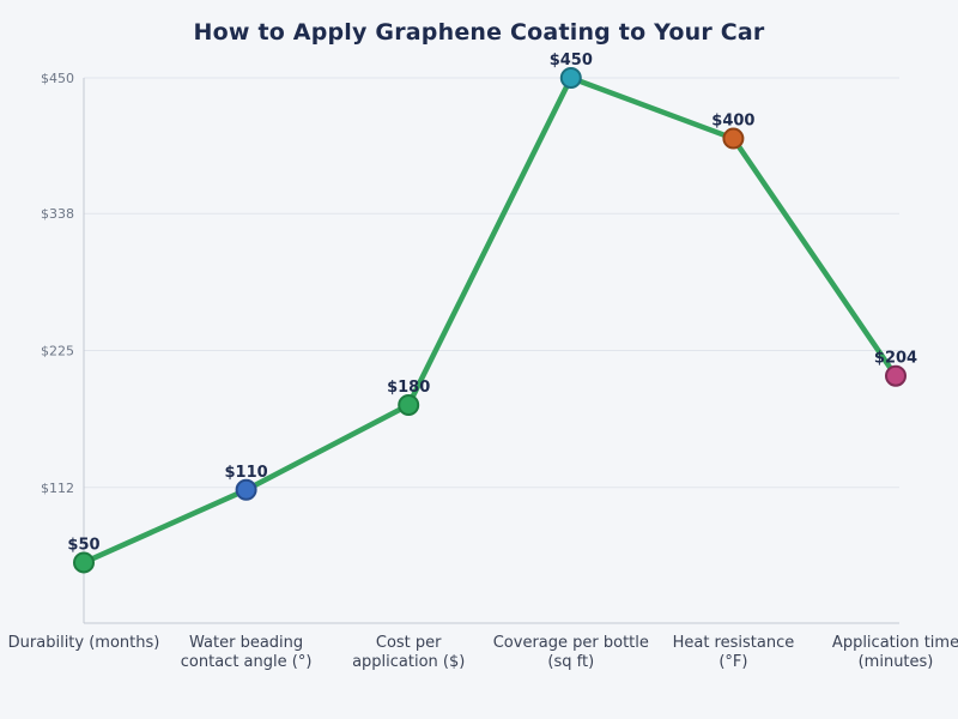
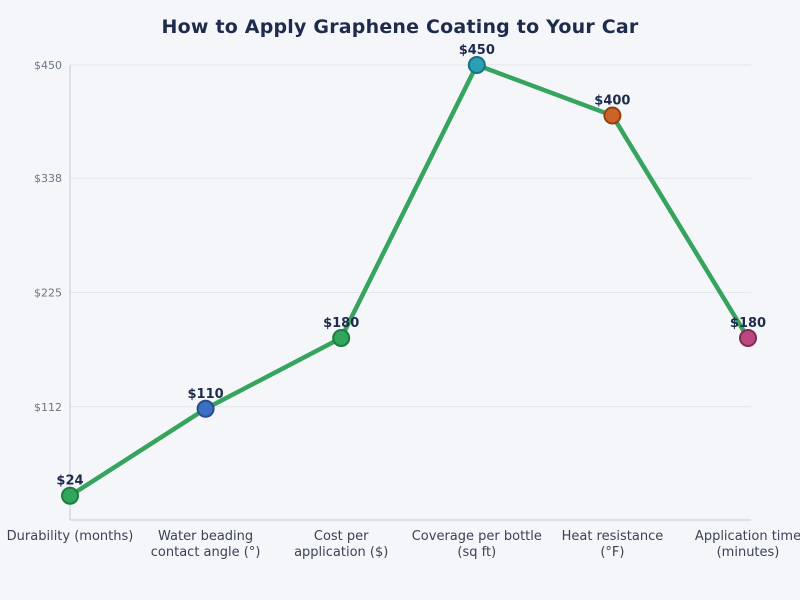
Durability (months): $50 -> $24
Application time (minutes): $204 -> $180
